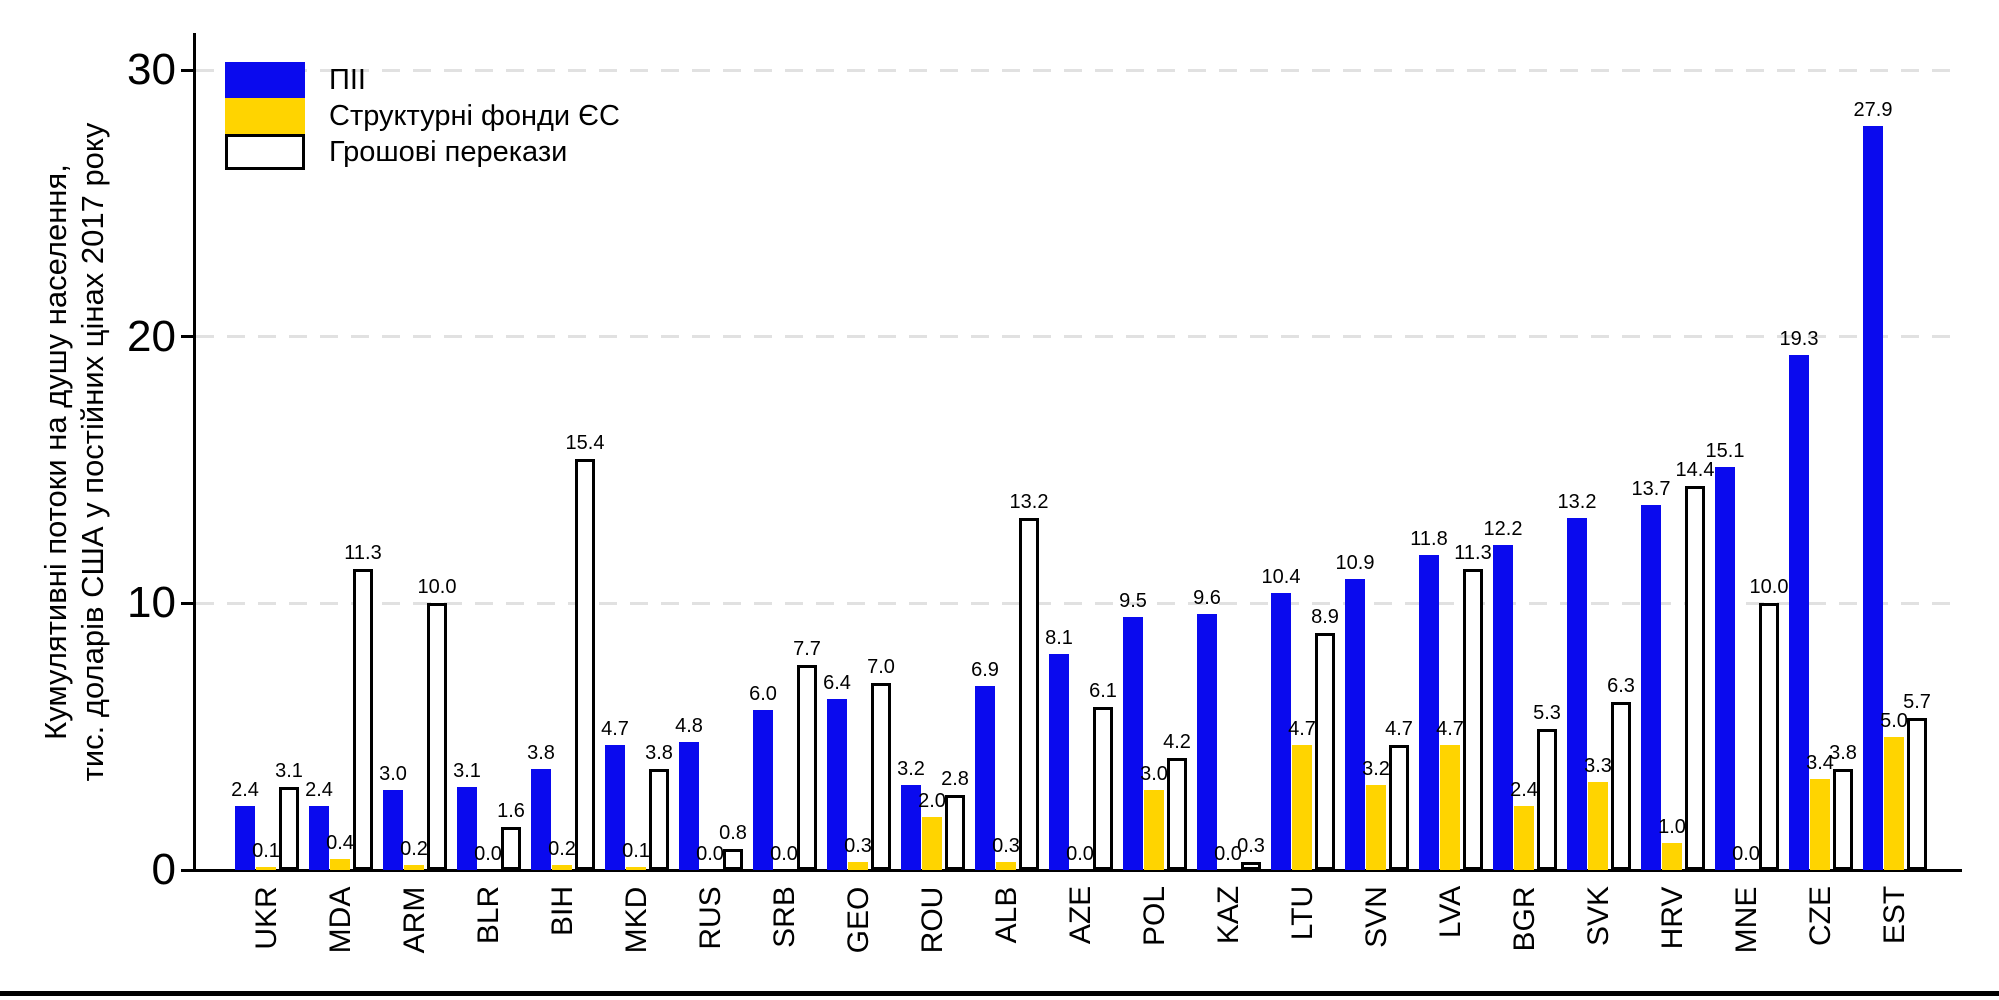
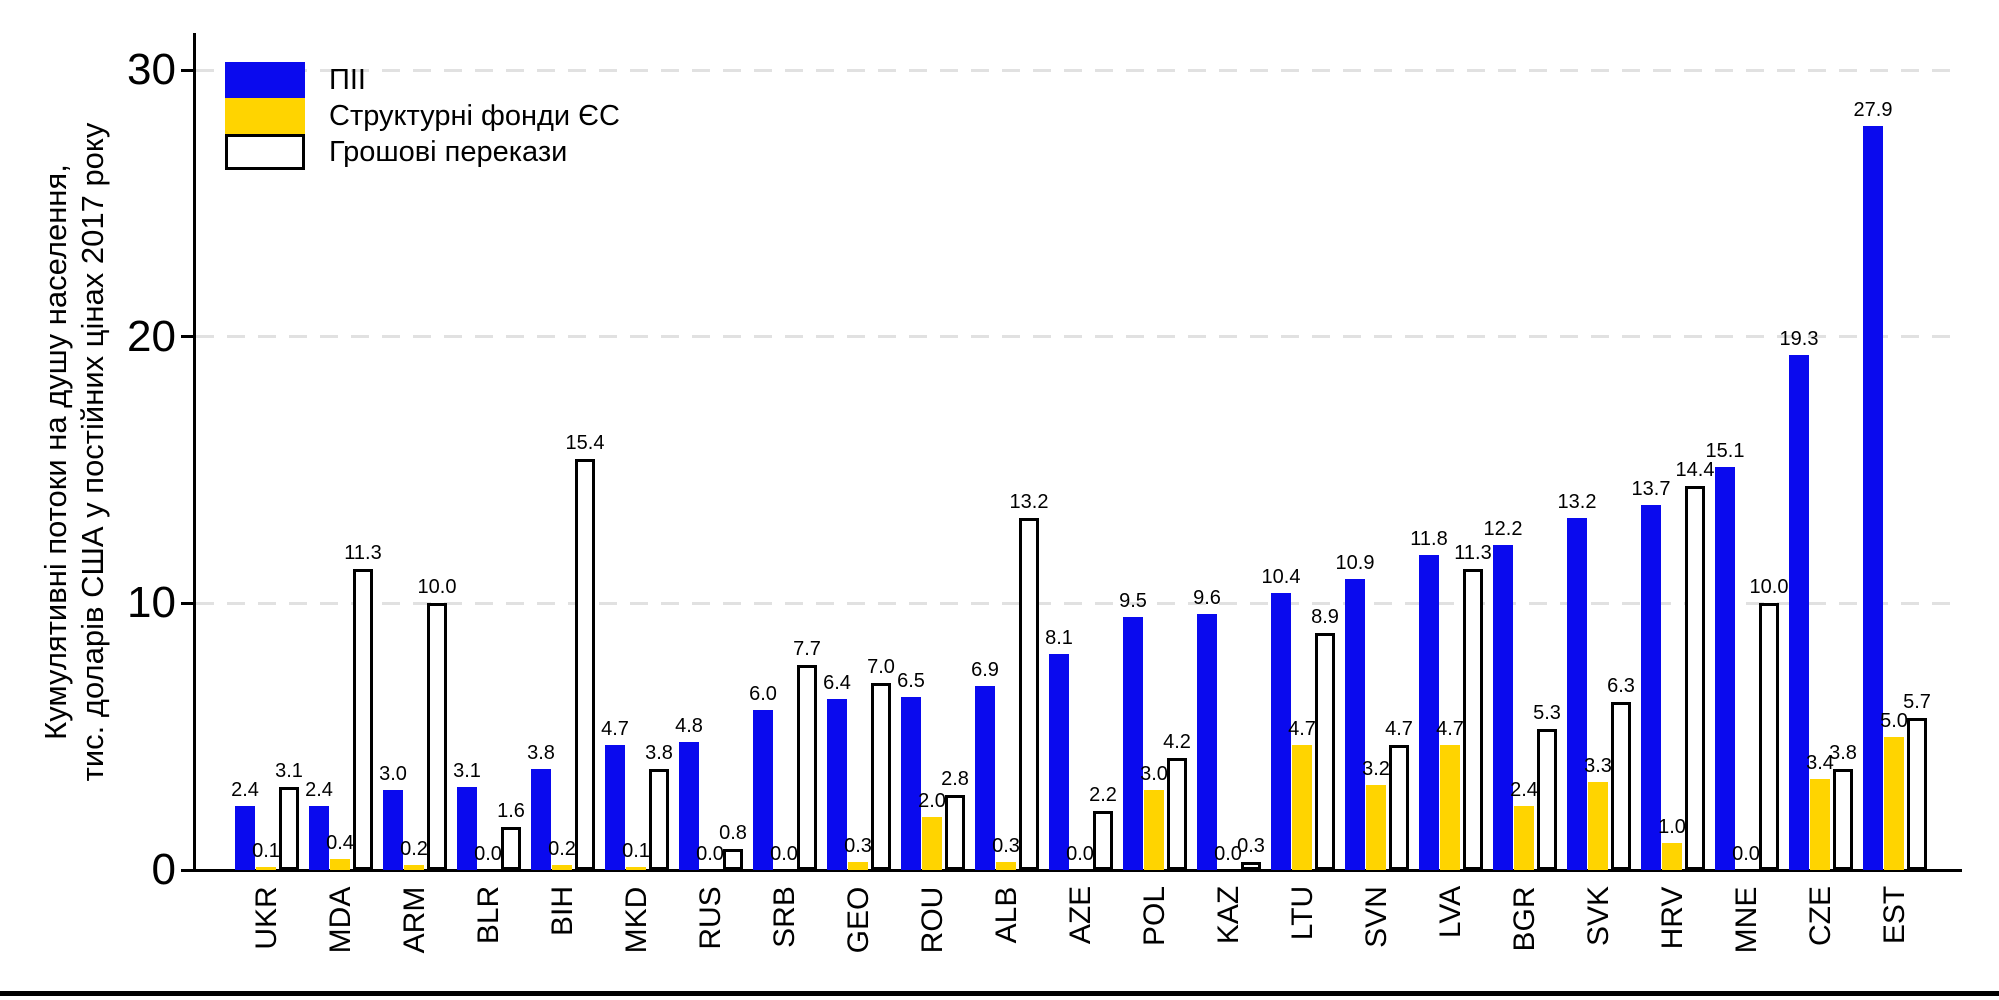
ПІІ/ROU: 3.2 -> 6.5
Грошові перекази/AZE: 6.1 -> 2.2
